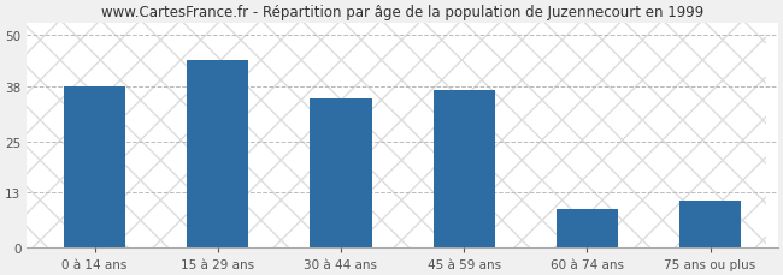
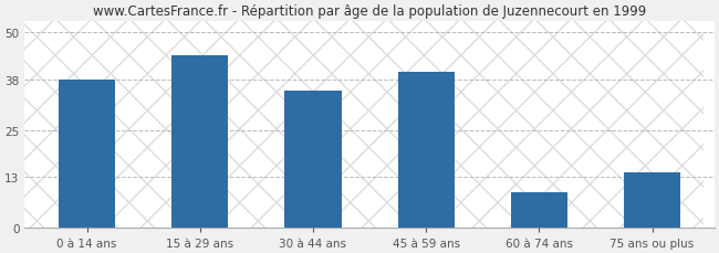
45 à 59 ans: 37 -> 40
75 ans ou plus: 11 -> 14
